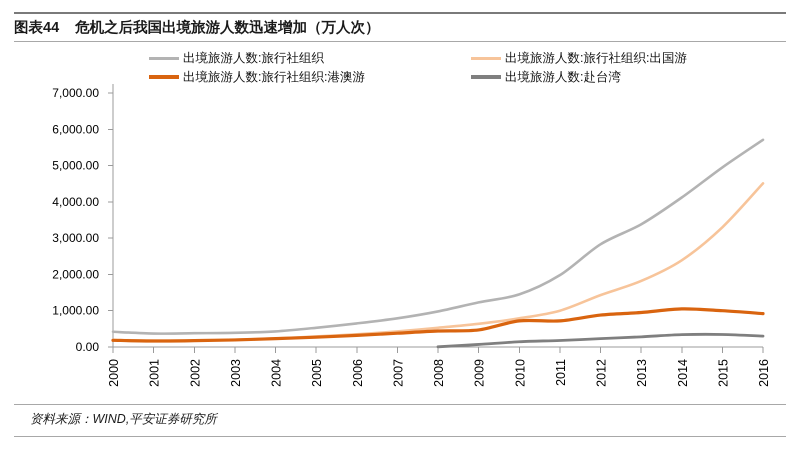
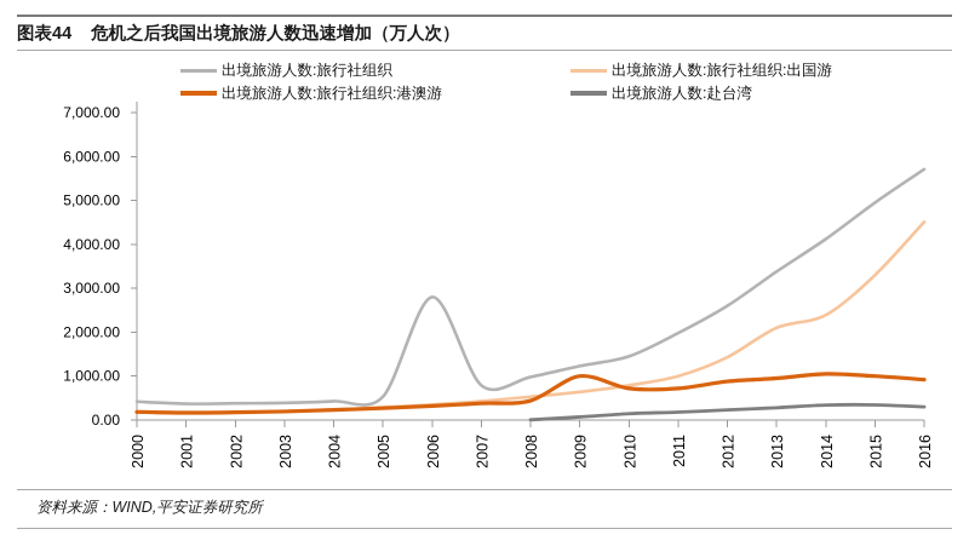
出境旅游人数:旅行社组织/2006: 600 -> 2800
出境旅游人数:旅行社组织:港澳游/2009: 500 -> 1000
出境旅游人数:旅行社组织/2012: 2800 -> 2600
出境旅游人数:旅行社组织:出国游/2013: 1800 -> 2100
